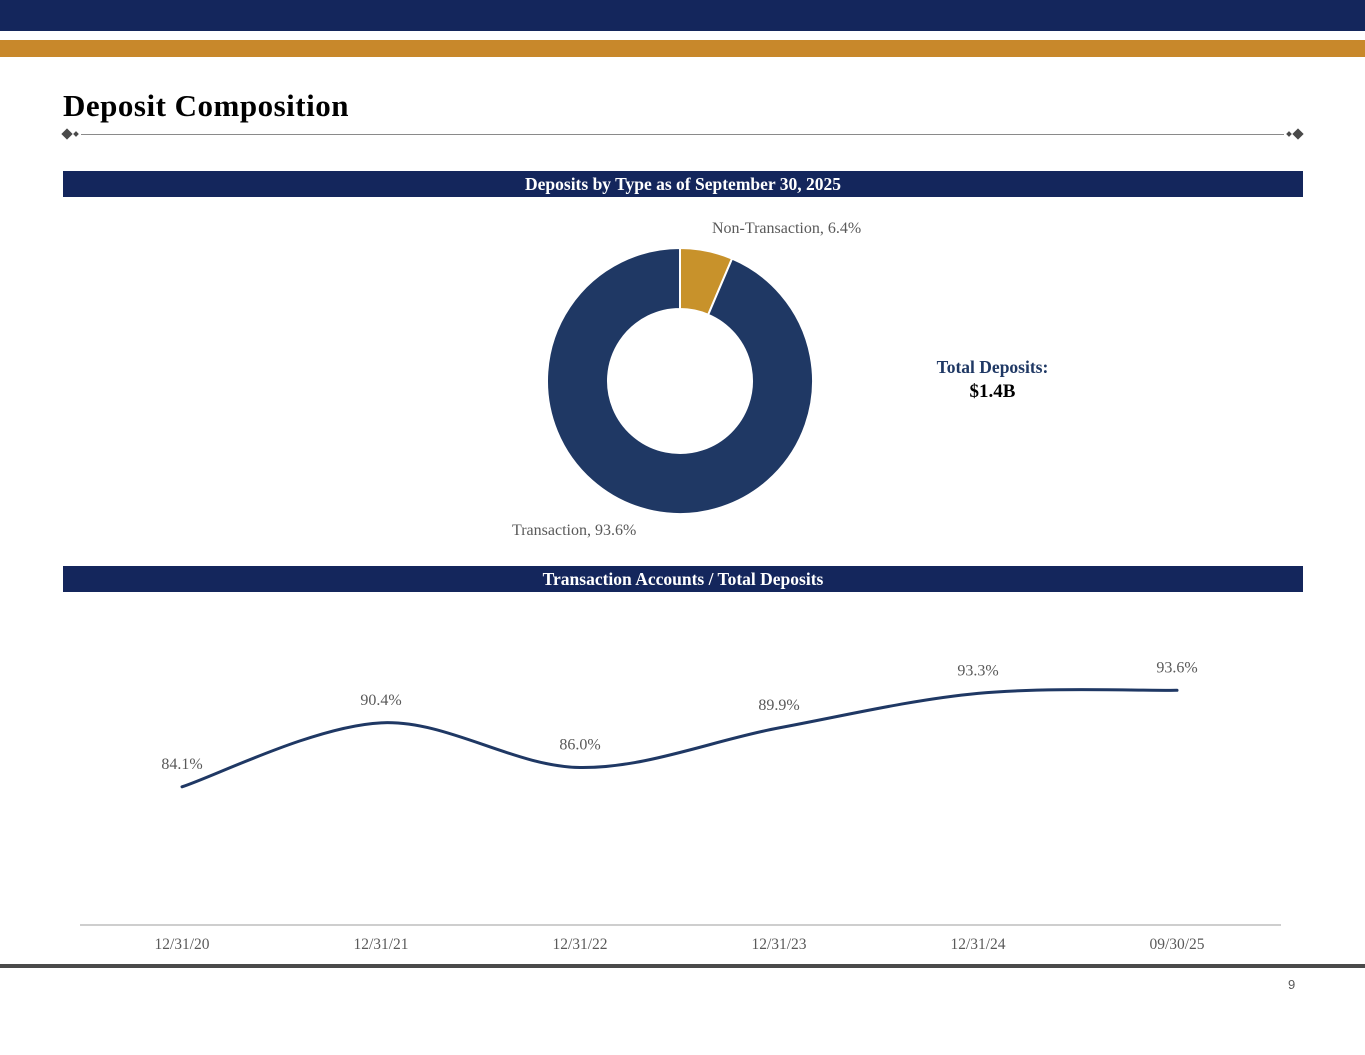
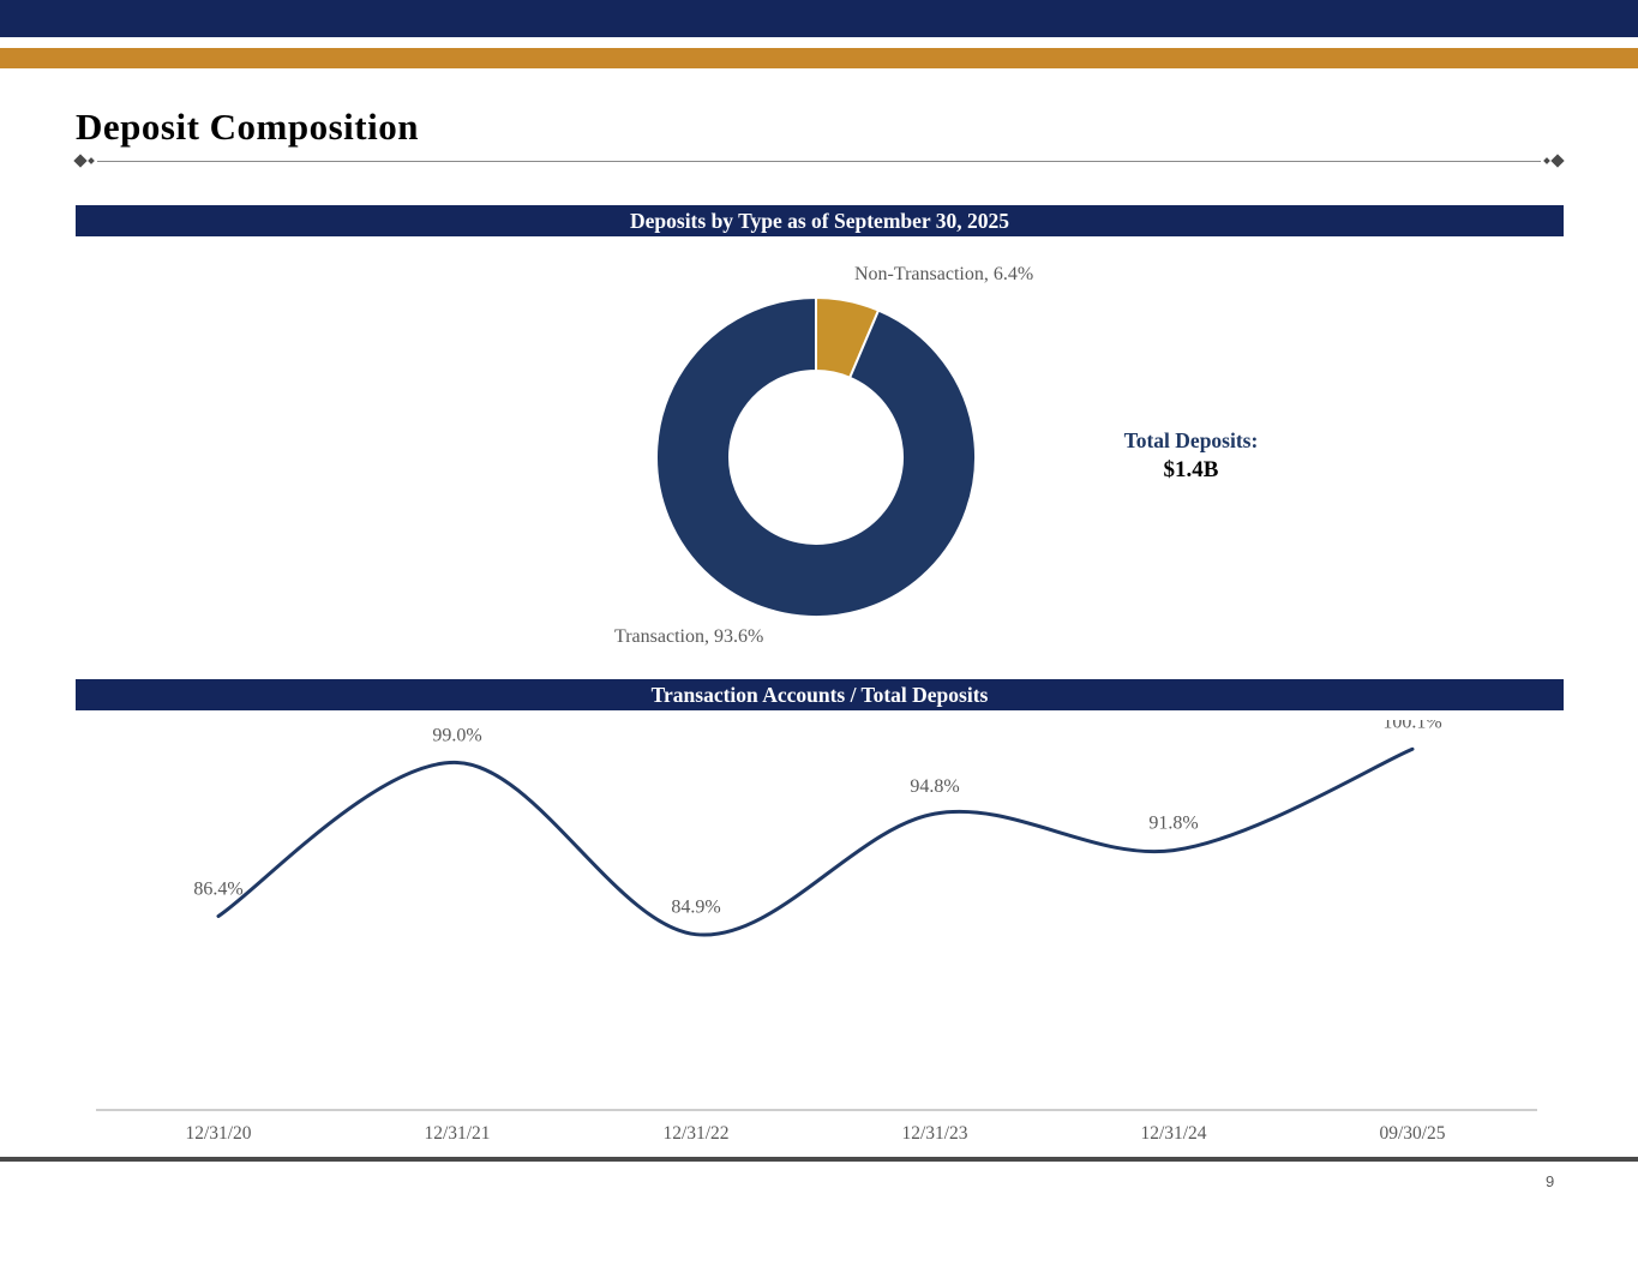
Transaction Accounts / Total Deposits/12/31/20: 84.1% -> 86.4%
Transaction Accounts / Total Deposits/12/31/21: 90.4% -> 99.0%
Transaction Accounts / Total Deposits/12/31/22: 86.0% -> 84.9%
Transaction Accounts / Total Deposits/12/31/23: 89.9% -> 94.8%
Transaction Accounts / Total Deposits/12/31/24: 93.3% -> 91.8%
Transaction Accounts / Total Deposits/09/30/25: 93.6% -> 100.1%
